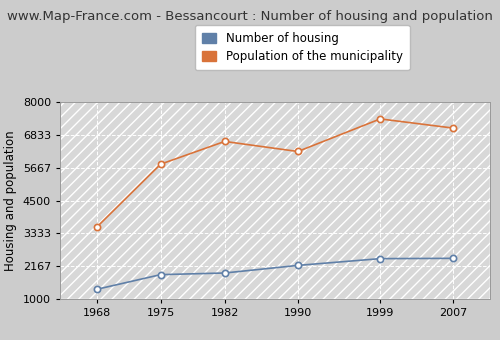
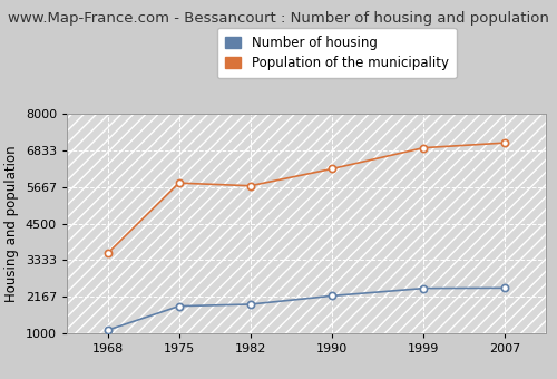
Number of housing/1968: 1350 -> 1110
Population of the municipality/1982: 6600 -> 5700
Population of the municipality/1999: 7400 -> 6910
